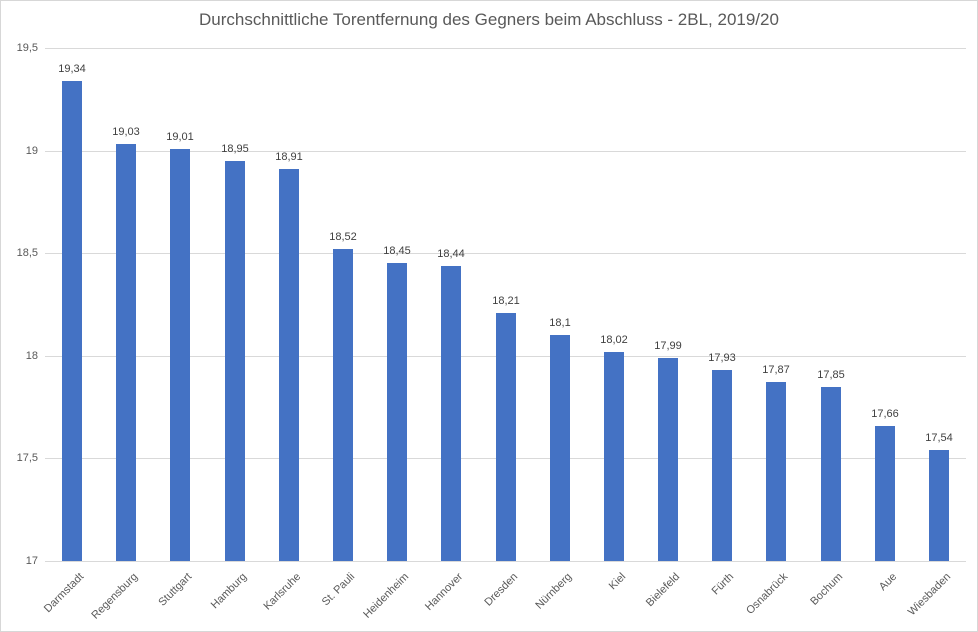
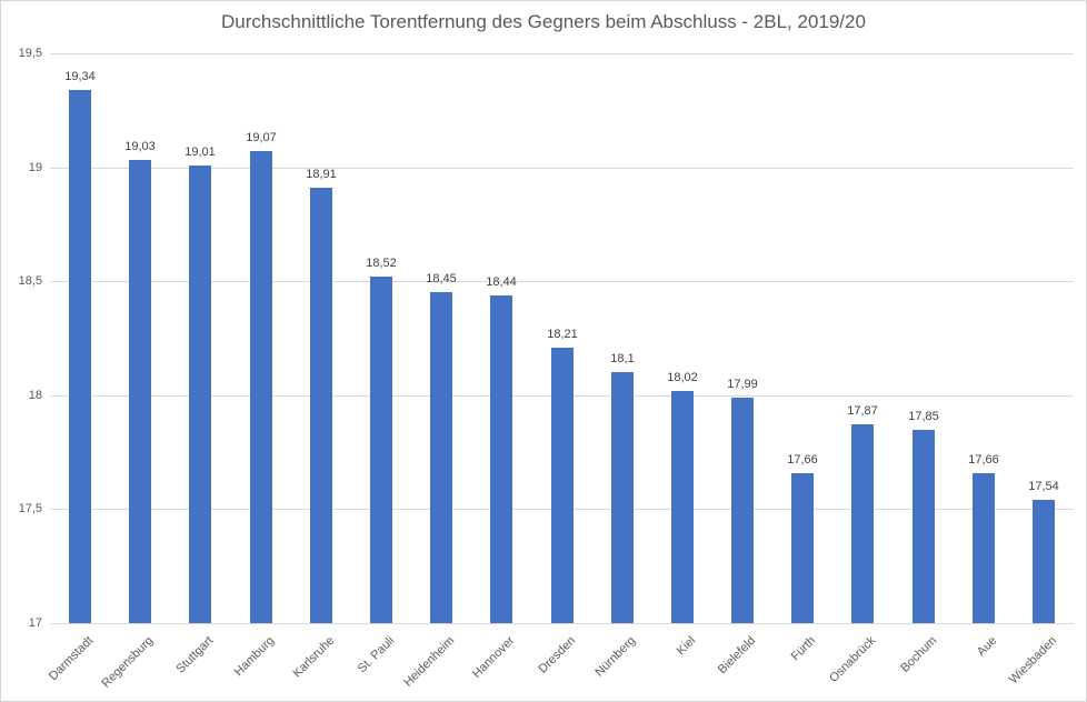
Hamburg: 18,95 -> 19,07
Fürth: 17,93 -> 17,66
